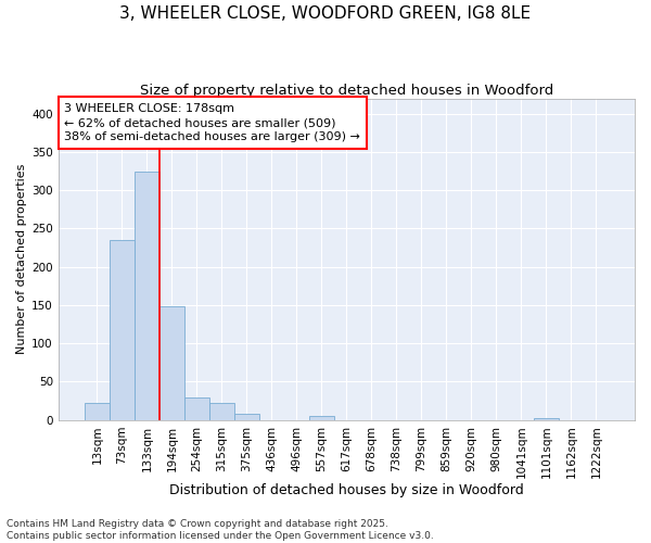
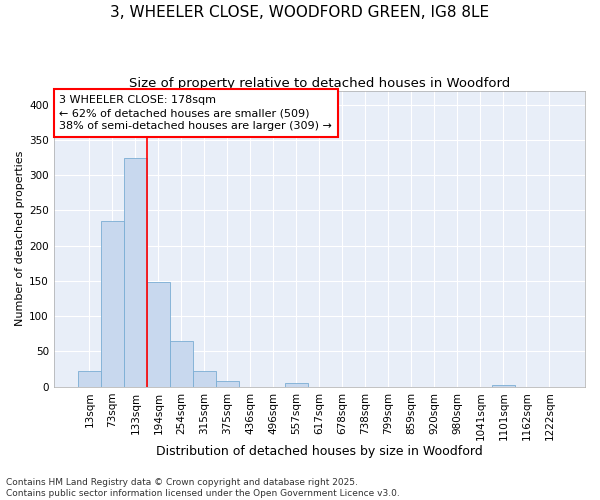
254sqm: 30 -> 65
